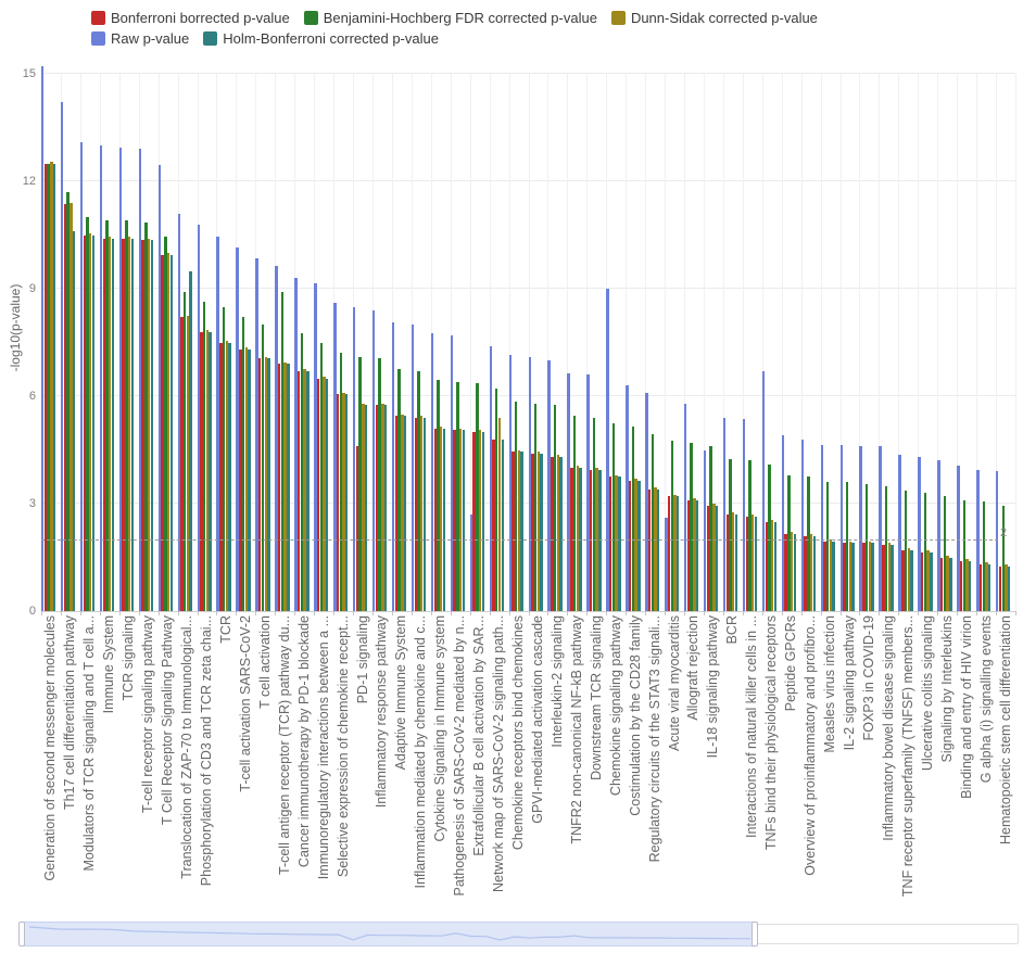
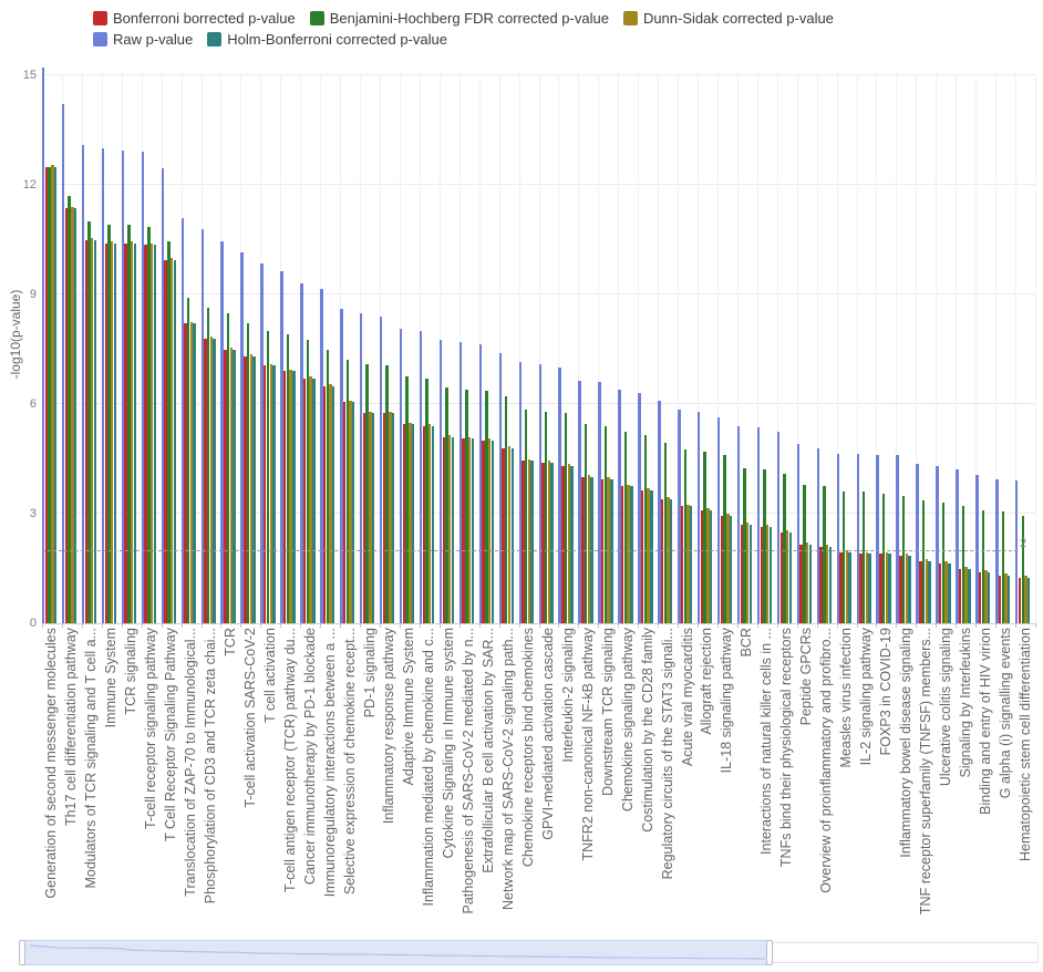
Holm-Bonferroni corrected p-value/Th17 cell differentiation pathway: 10.6 -> 11.3
Holm-Bonferroni corrected p-value/Translocation of ZAP-70 to Immunological...: 9.5 -> 8.2
Benjamini-Hochberg FDR corrected p-value/T-cell antigen receptor (TCR) pathway du...: 8.9 -> 7.9
Bonferroni borrected p-value/PD-1 signaling: 4.6 -> 5.8
Raw p-value/Extrafollicular B cell activation by SAR...: 2.7 -> 7.7
Dunn-Sidak corrected p-value/Network map of SARS-CoV-2 signaling path...: 5.4 -> 4.8
Raw p-value/Chemokine signaling pathway: 9.0 -> 6.4
Raw p-value/Acute viral myocarditis: 2.6 -> 5.8
Raw p-value/IL-18 signaling pathway: 4.5 -> 5.7
Raw p-value/TNFs bind their physiological receptors: 6.7 -> 5.2
